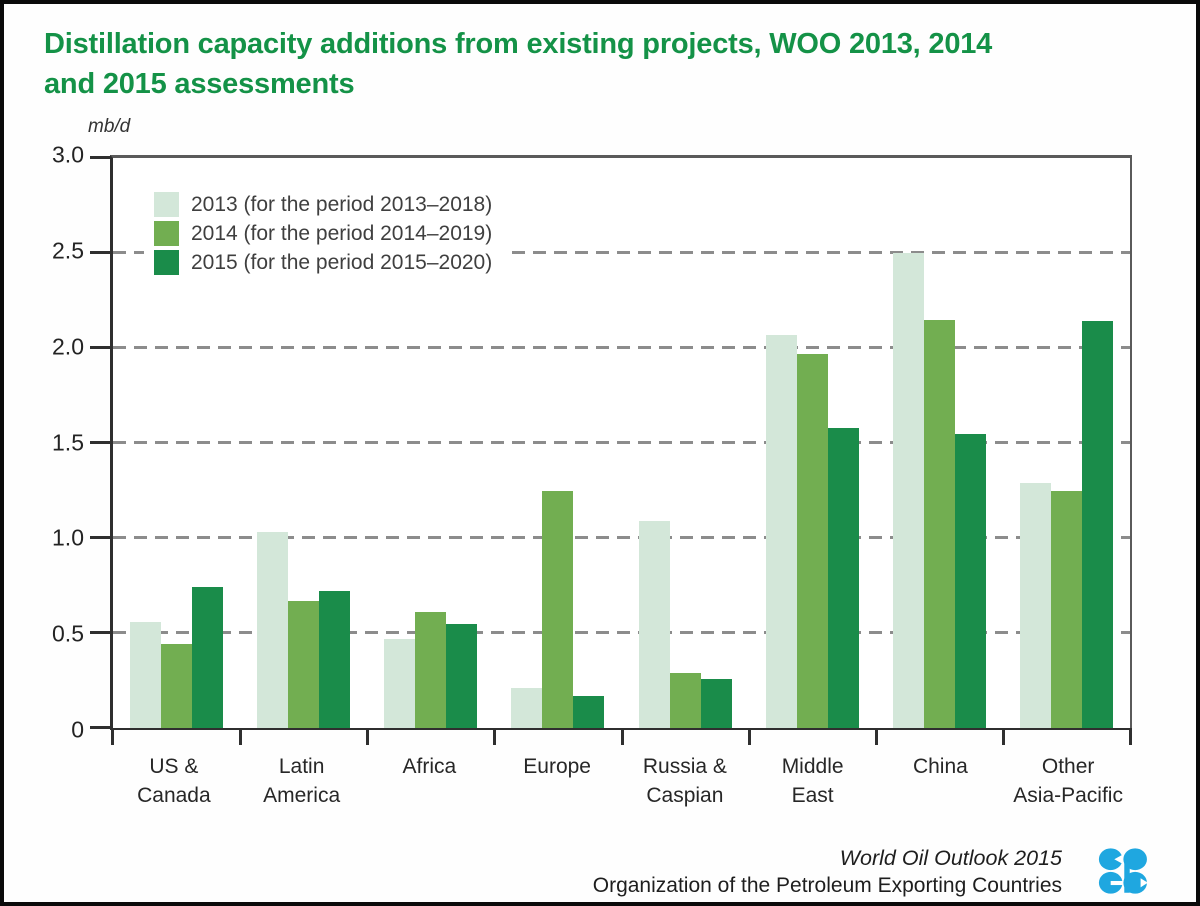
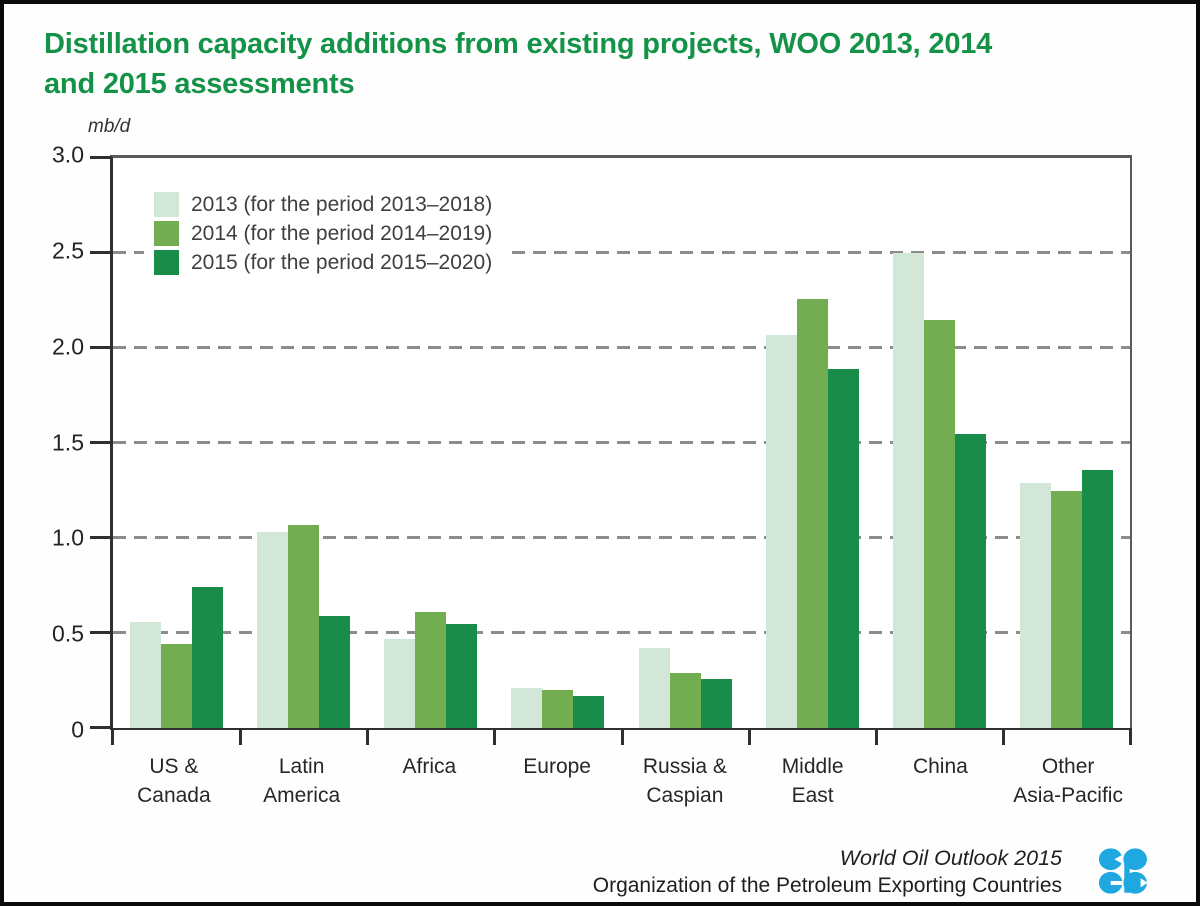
2014 (for the period 2014–2019)/Latin America: 0.67 -> 1.07
2015 (for the period 2015–2020)/Latin America: 0.72 -> 0.59
2014 (for the period 2014–2019)/Europe: 1.25 -> 0.20
2013 (for the period 2013–2018)/Russia & Caspian: 1.09 -> 0.42
2014 (for the period 2014–2019)/Middle East: 1.97 -> 2.26
2015 (for the period 2015–2020)/Middle East: 1.58 -> 1.89
2015 (for the period 2015–2020)/Other Asia-Pacific: 2.14 -> 1.36
